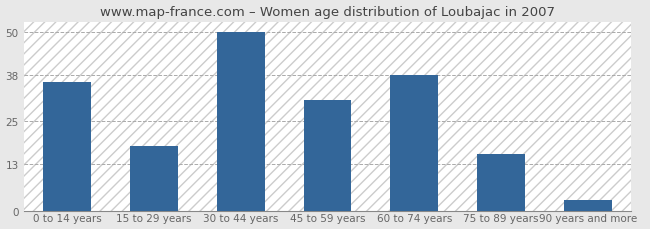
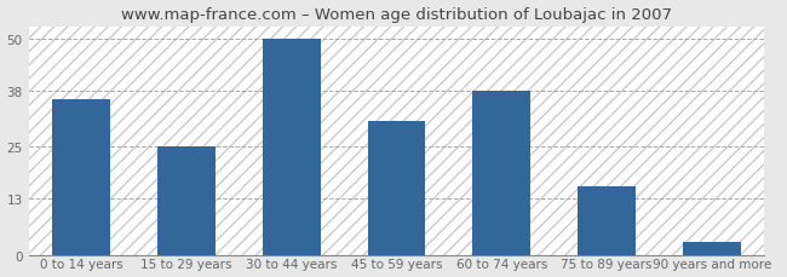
15 to 29 years: 18 -> 25
